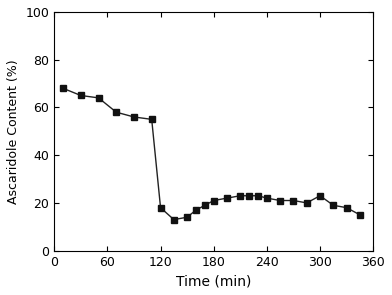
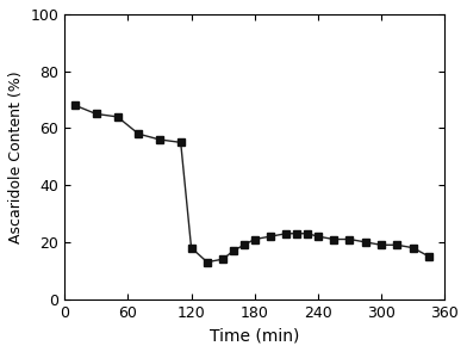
300: 23 -> 19
